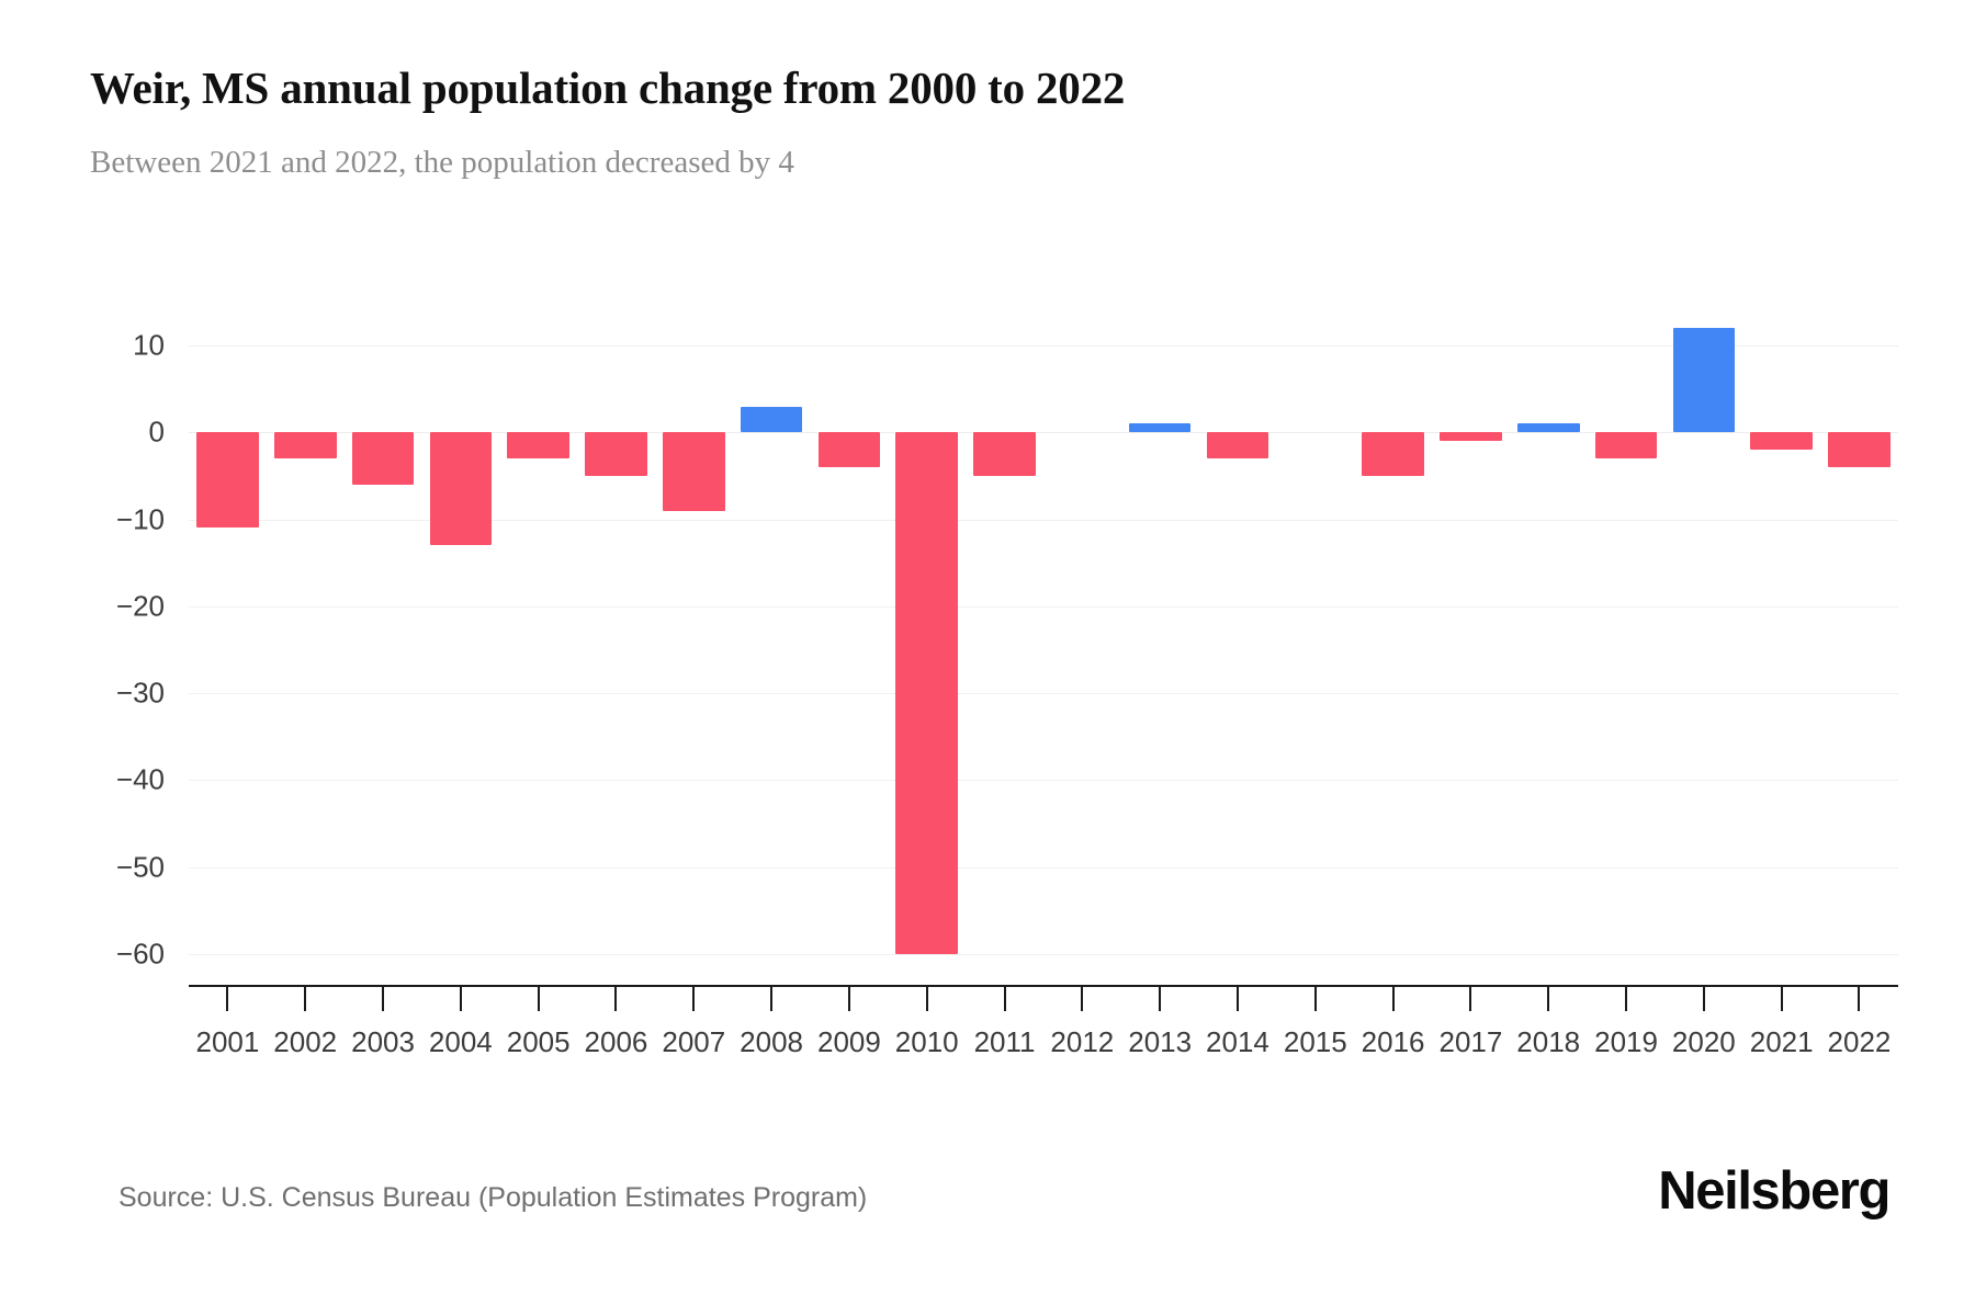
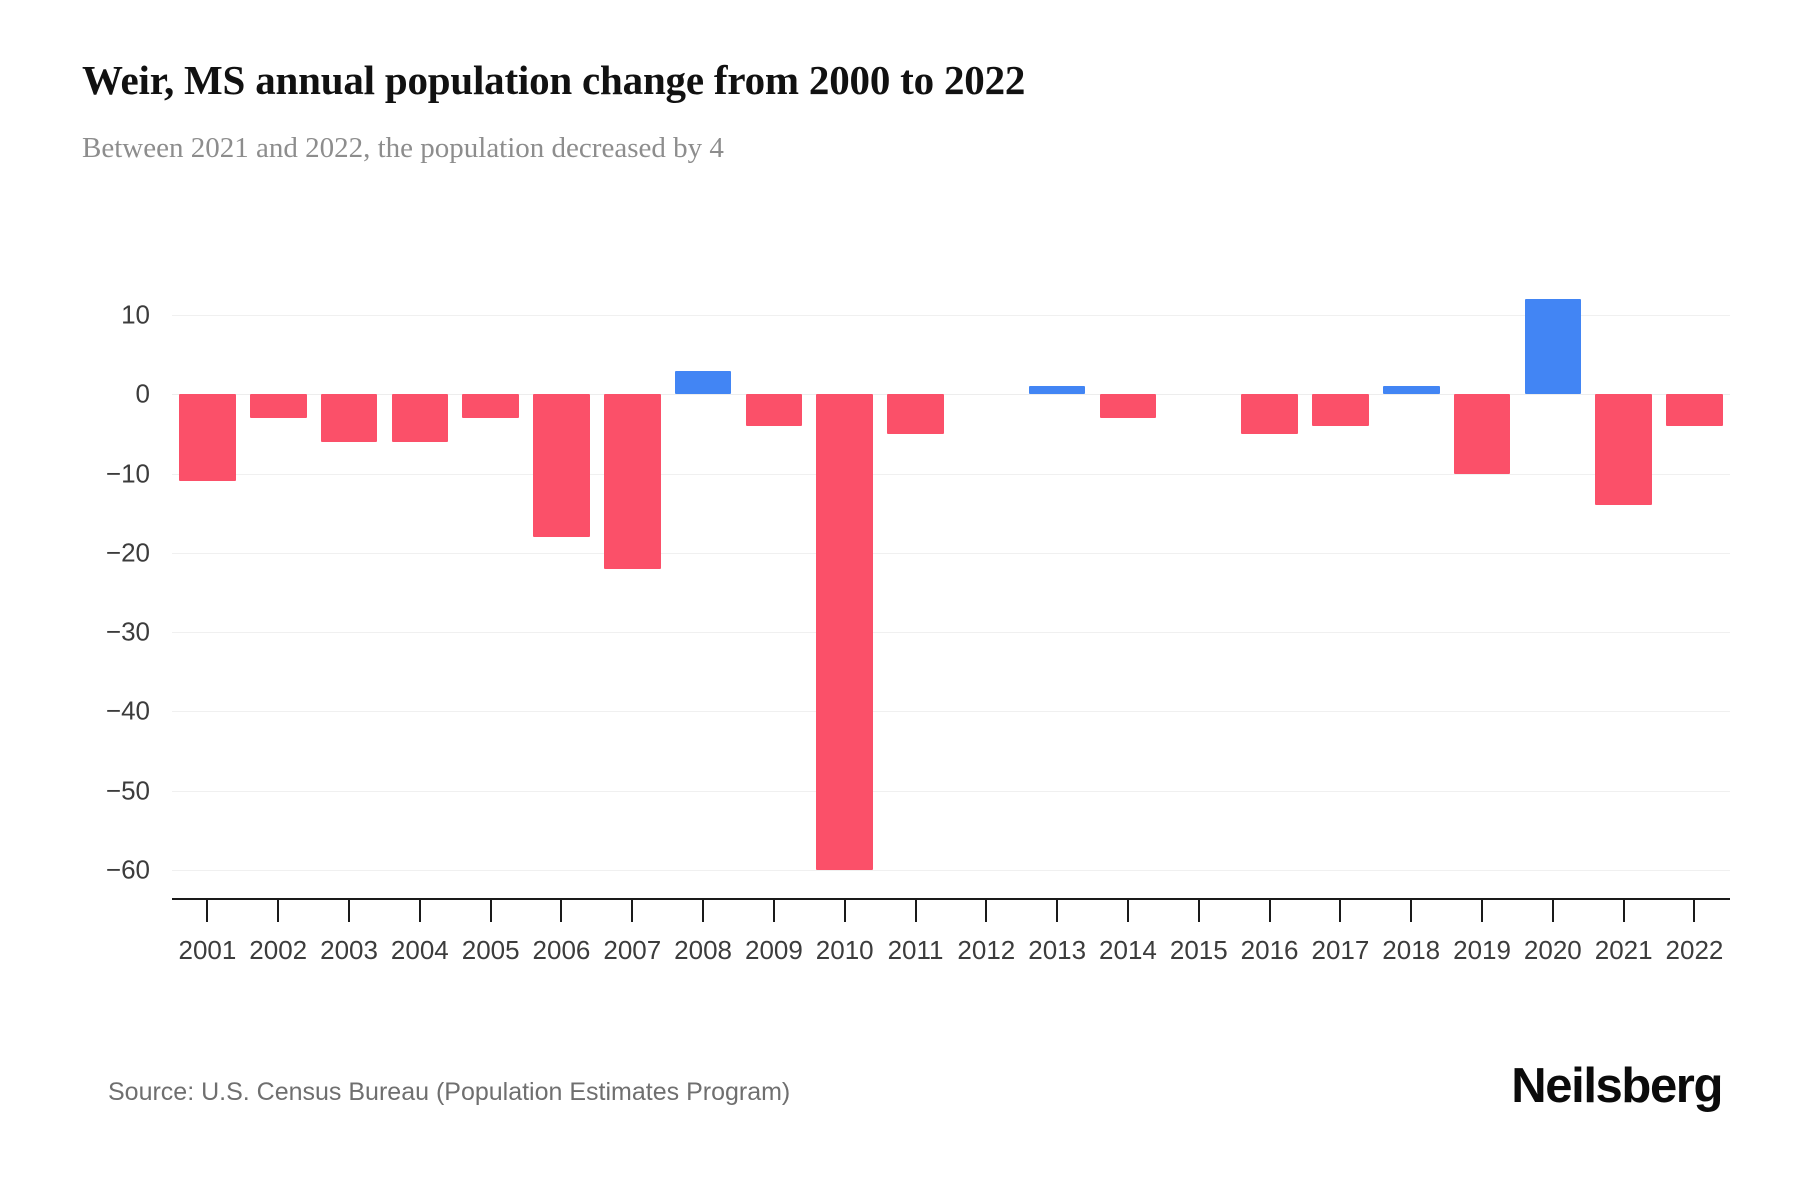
2004: -13 -> -6
2006: -5 -> -18
2007: -9 -> -22
2017: -1 -> -4
2019: -3 -> -10
2021: -2 -> -14
